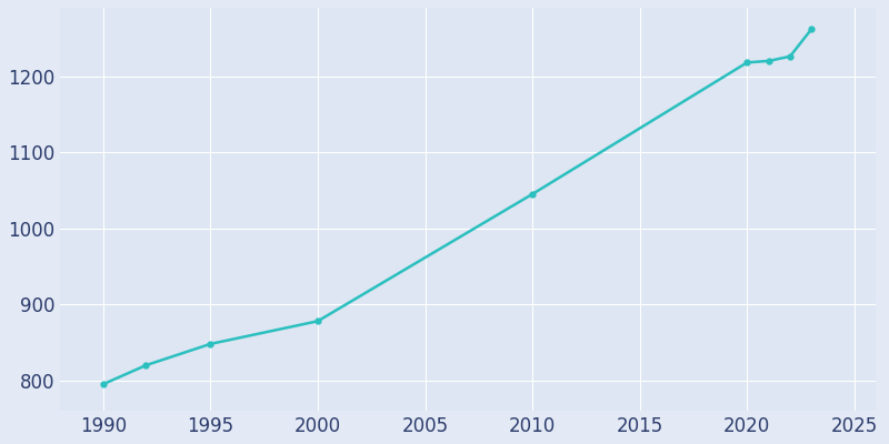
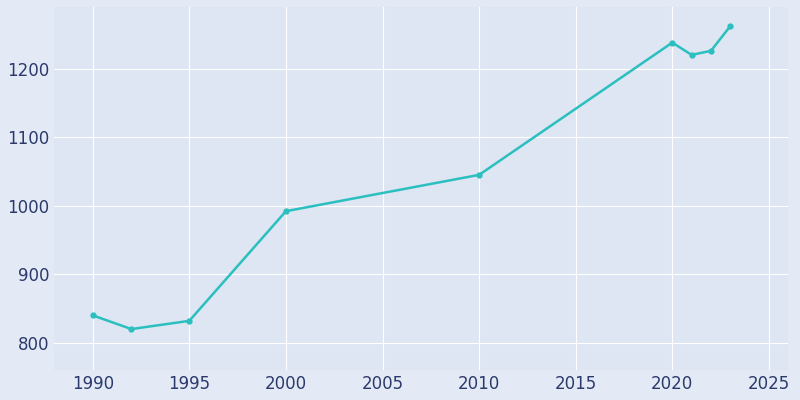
1990: 795 -> 840
1995: 848 -> 832
2000: 878 -> 992
2020: 1218 -> 1238
